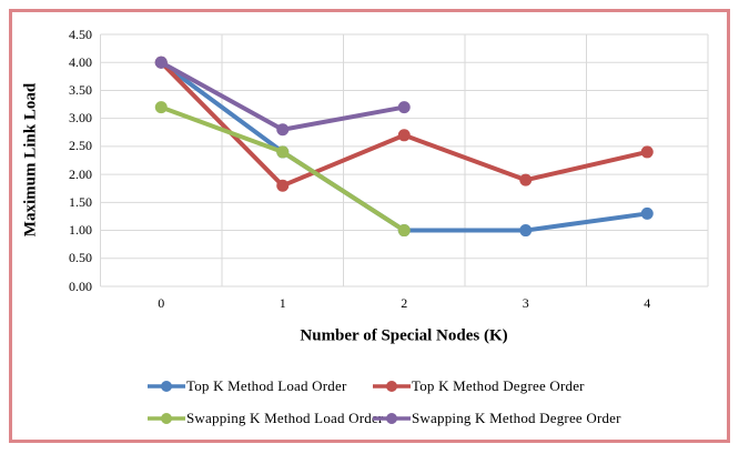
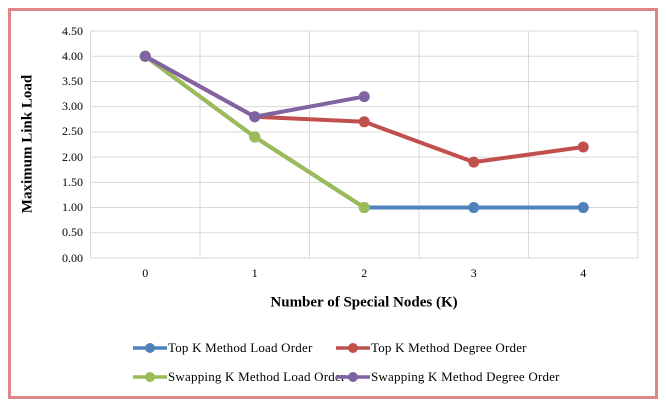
Swapping K Method Load Order/0: 3.2 -> 4.0
Top K Method Degree Order/1: 1.8 -> 2.8
Top K Method Load Order/4: 1.3 -> 1.0
Top K Method Degree Order/4: 2.4 -> 2.2
